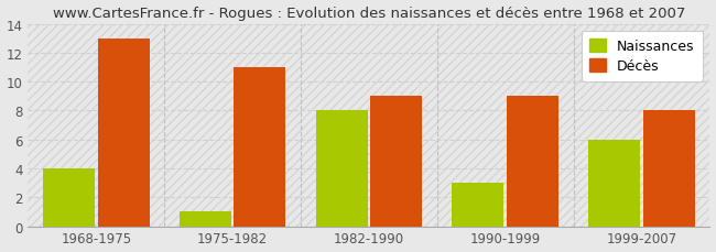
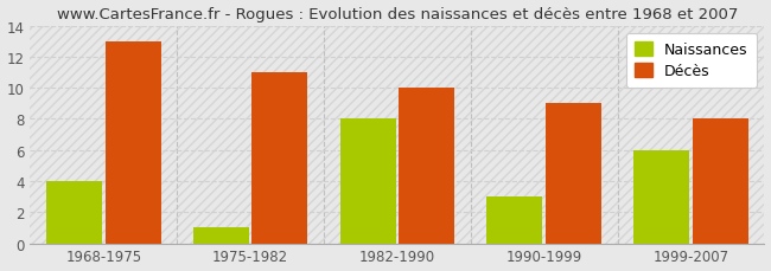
Décès/1982-1990: 9 -> 10
